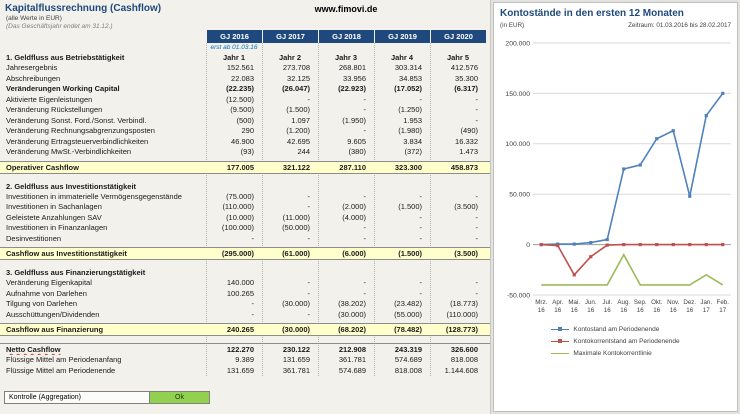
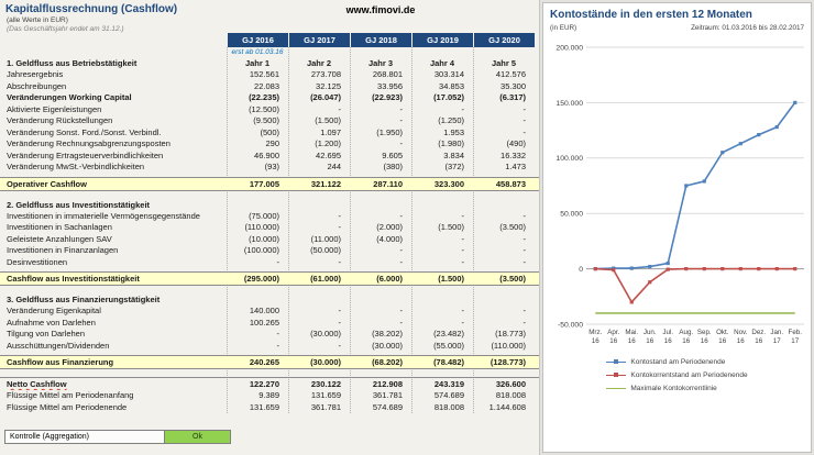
Maximale Kontokorrentlinie/Aug. 16: -10000 -> -40000
Kontostand am Periodenende/Dez. 16: 48000 -> 121000
Maximale Kontokorrentlinie/Jan. 17: -30000 -> -40000
